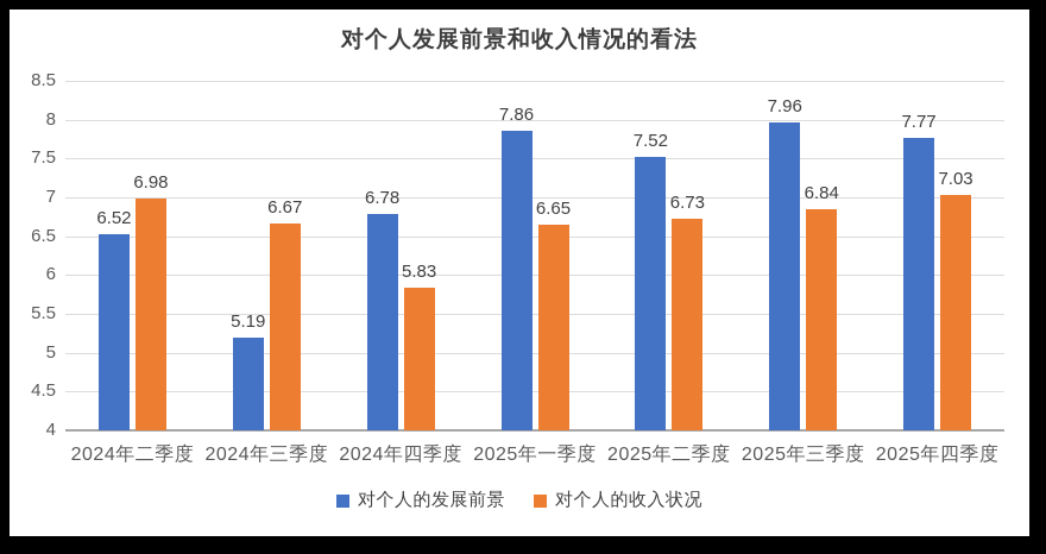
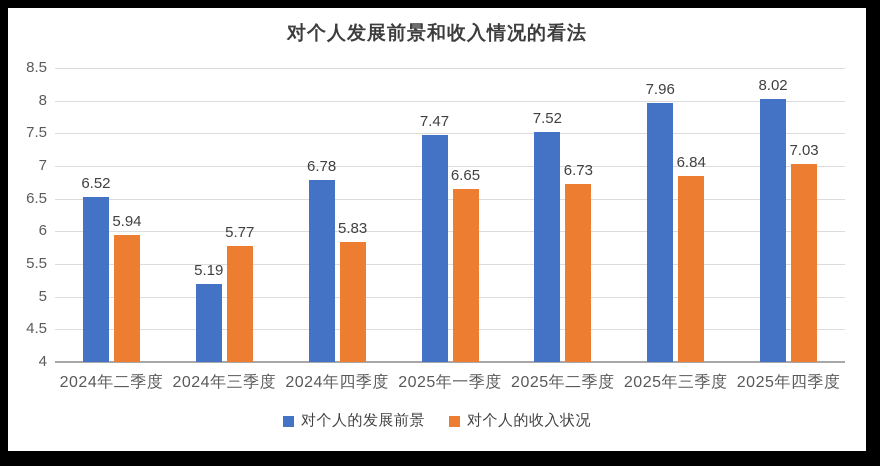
对个人的收入状况/2024年二季度: 6.98 -> 5.94
对个人的收入状况/2024年三季度: 6.67 -> 5.77
对个人的发展前景/2025年一季度: 7.86 -> 7.47
对个人的发展前景/2025年四季度: 7.77 -> 8.02
